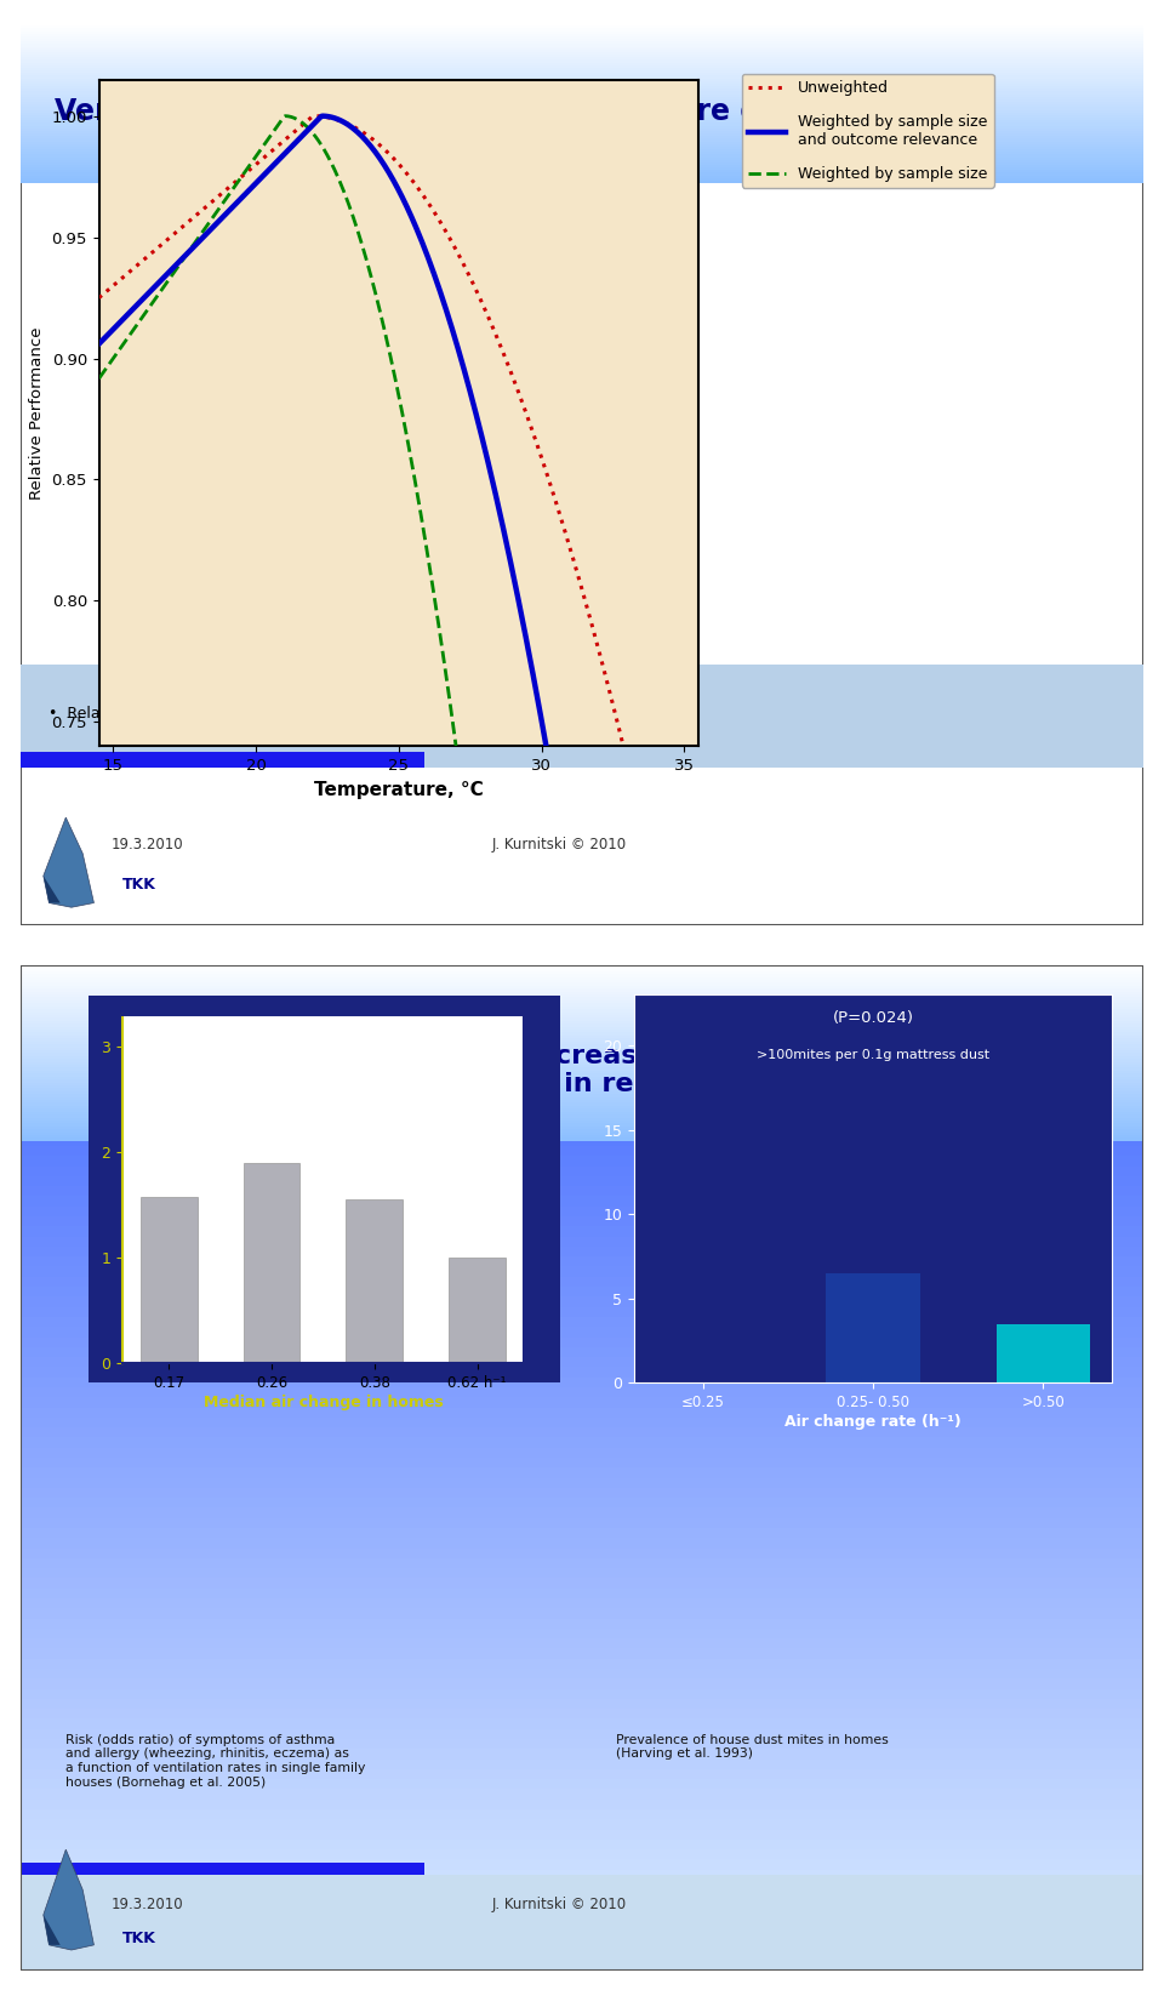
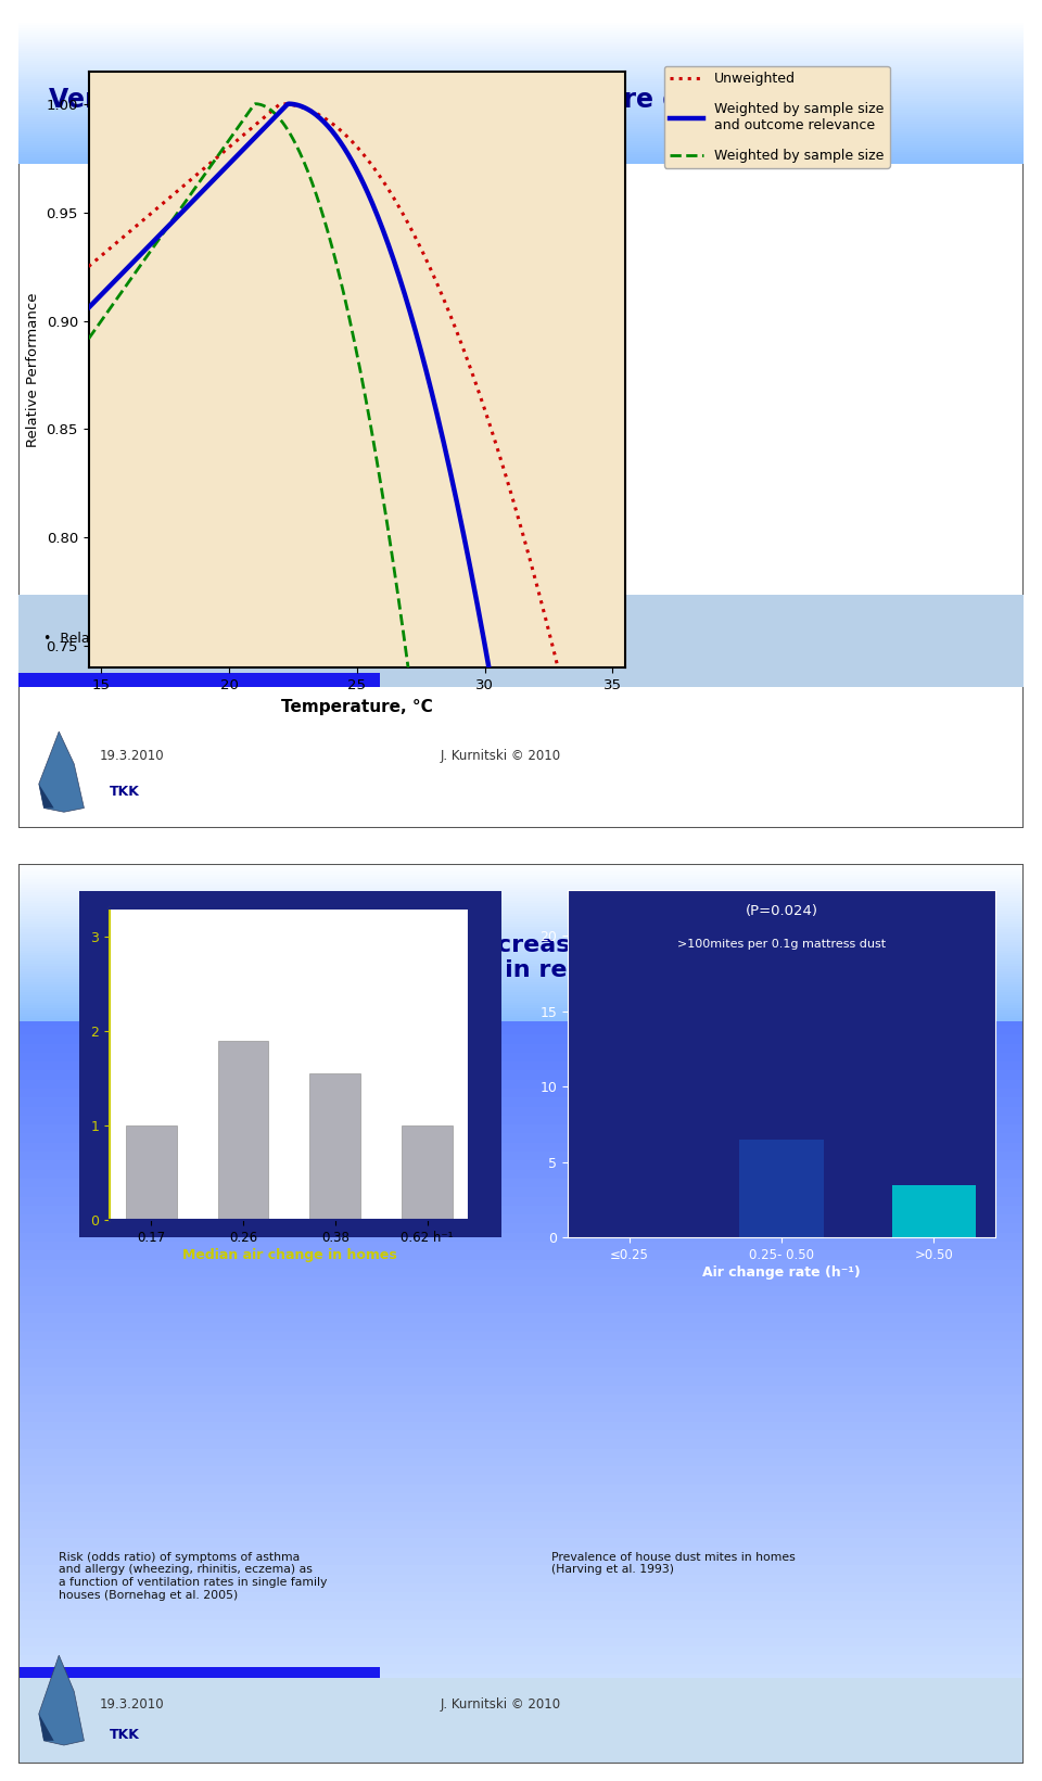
0.17: 1.58 -> 1.00
